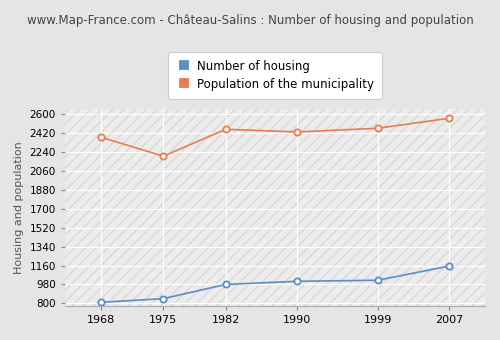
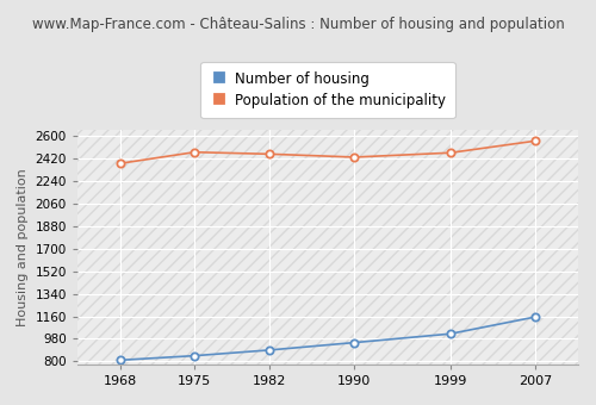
Population of the municipality/1975: 2200 -> 2470
Number of housing/1982: 980 -> 890
Number of housing/1990: 1010 -> 950
